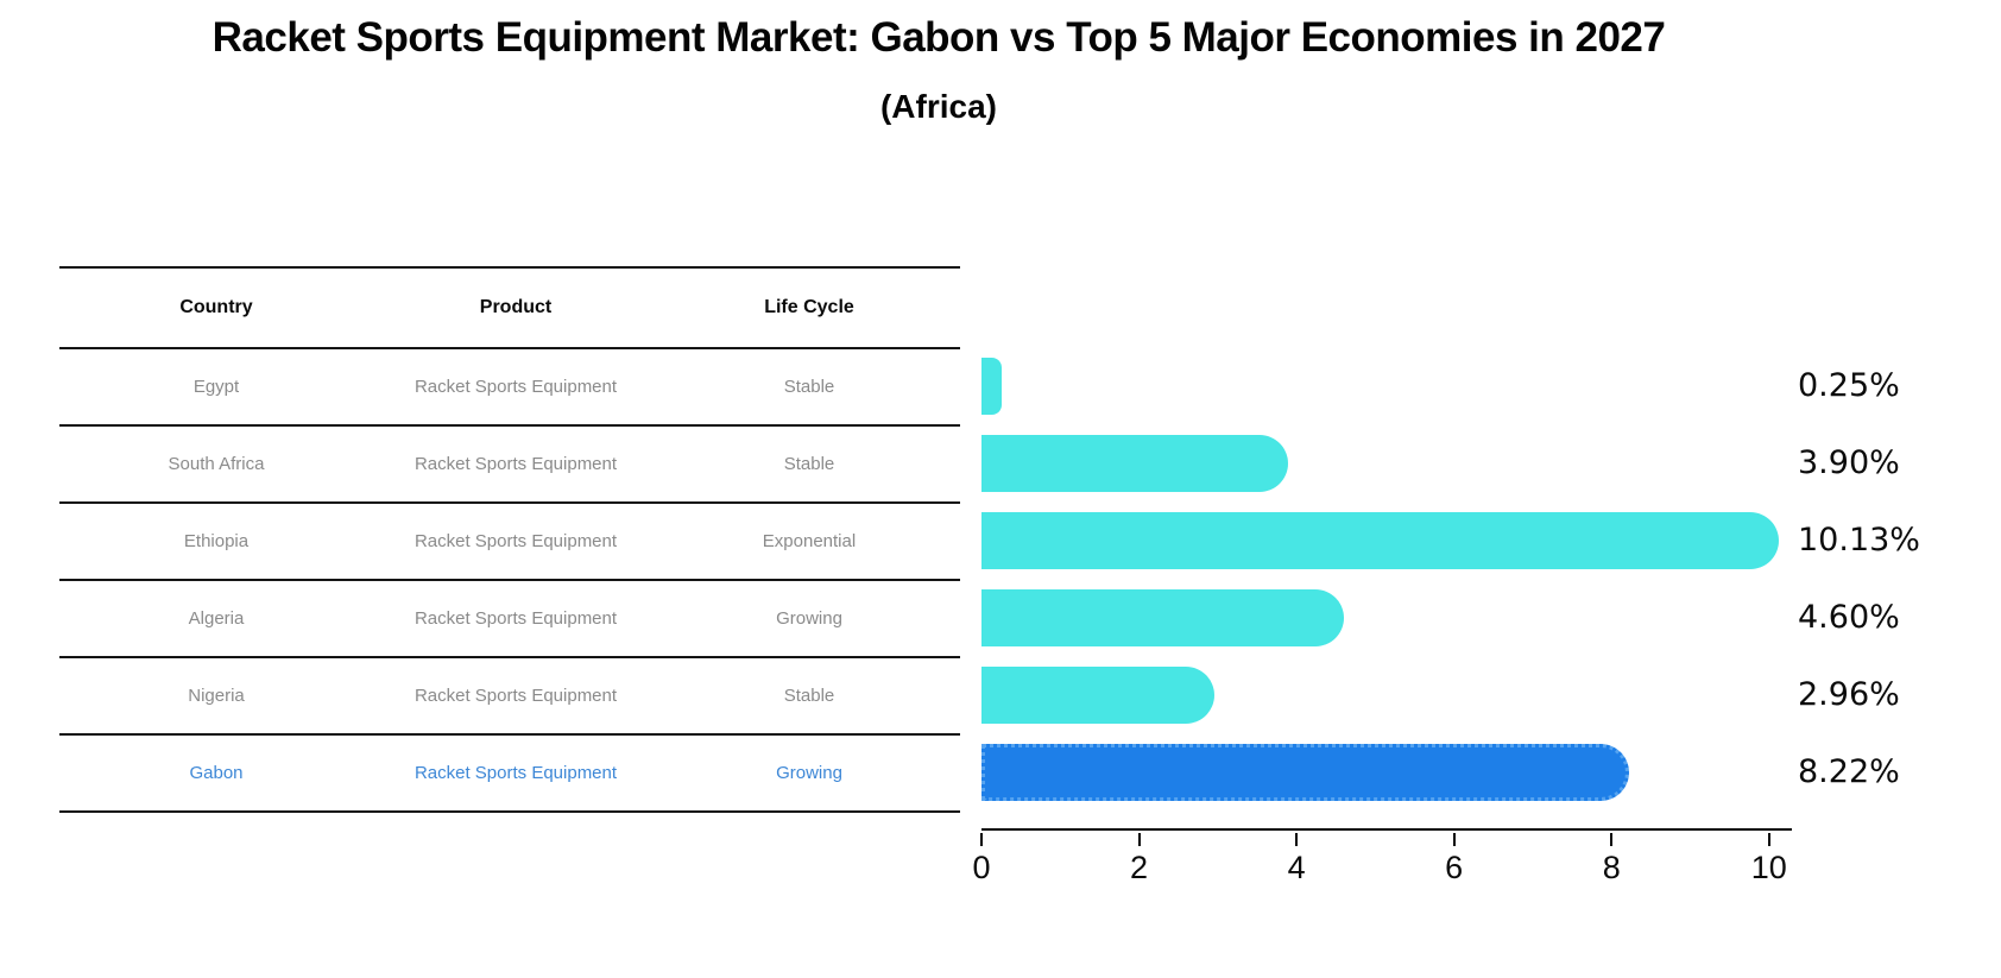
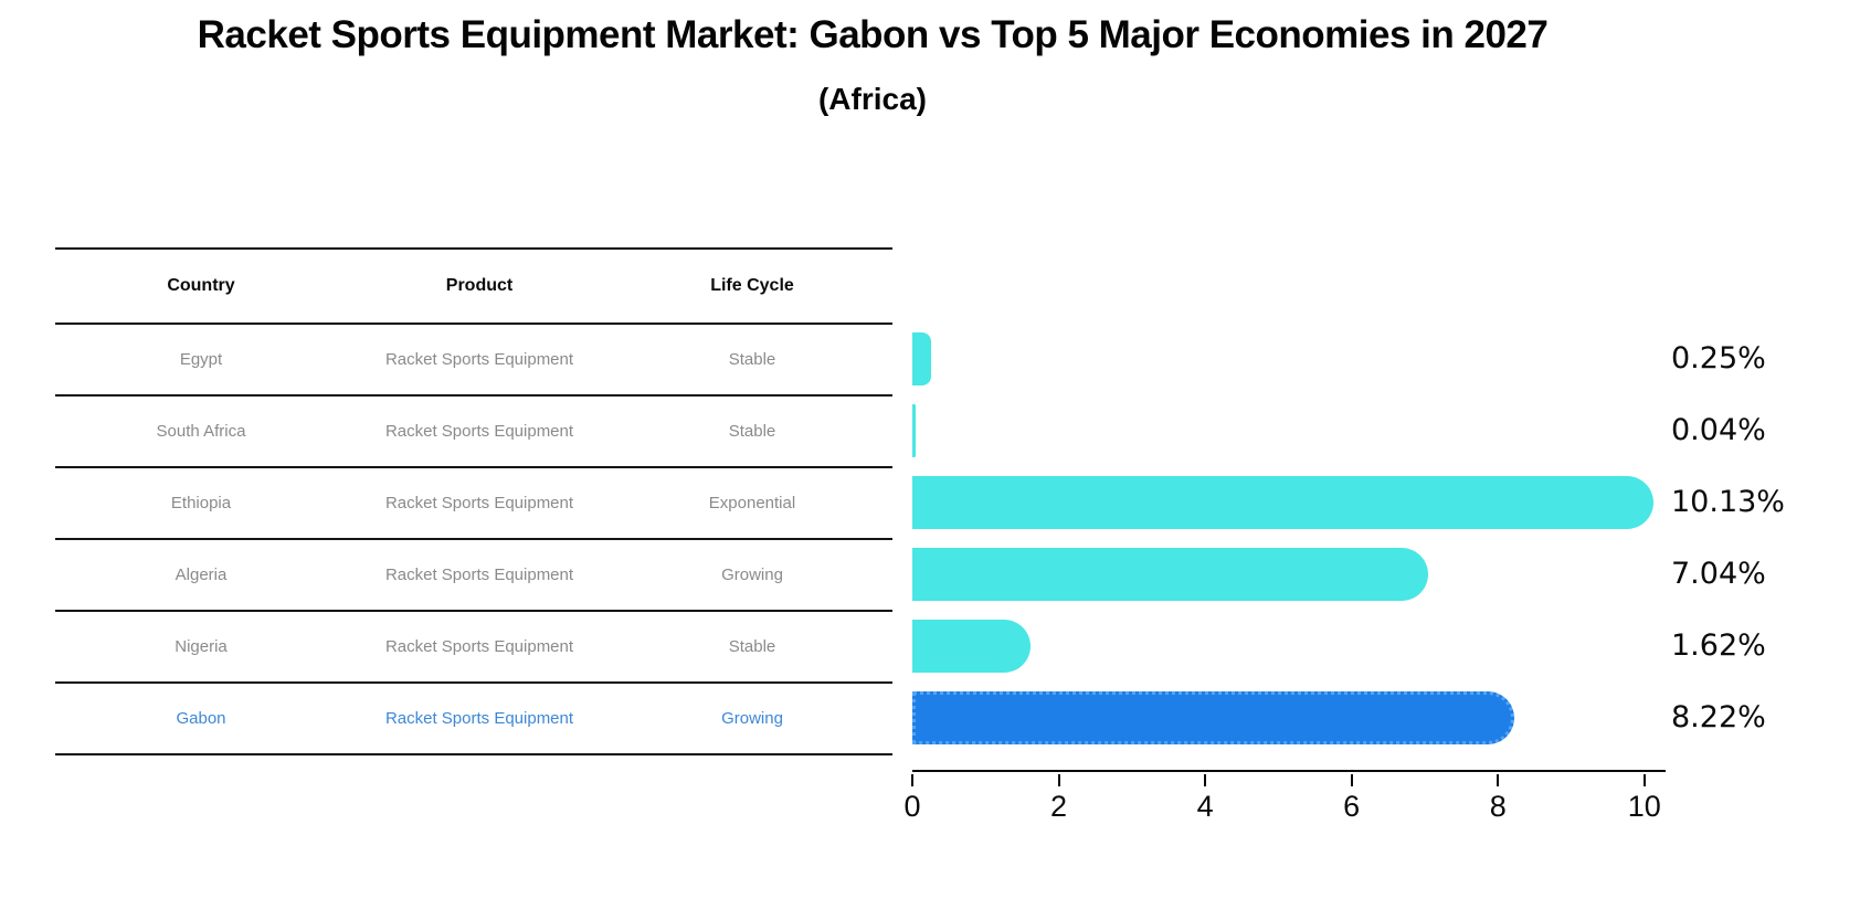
South Africa: 3.90% -> 0.04%
Algeria: 4.60% -> 7.04%
Nigeria: 2.96% -> 1.62%
